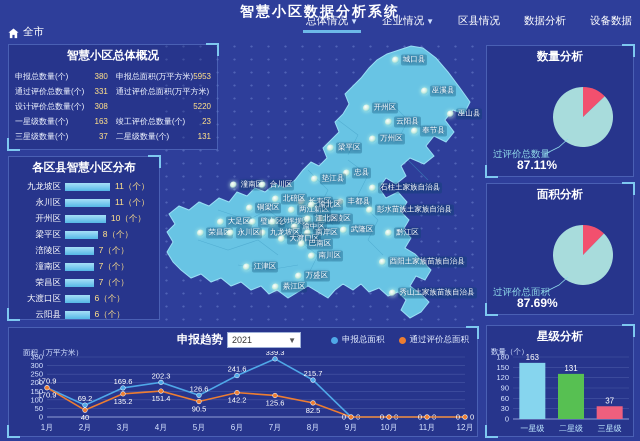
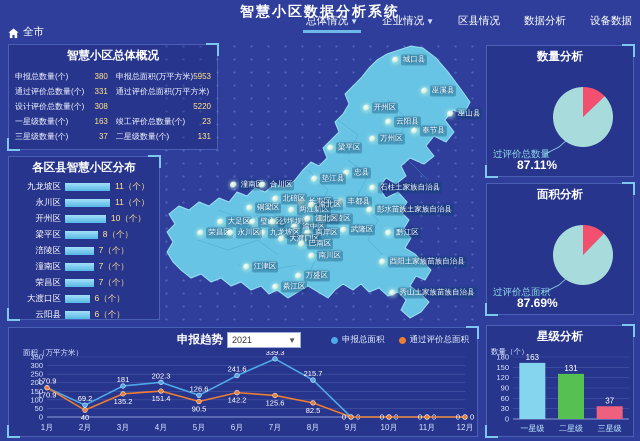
申报趋势/申报总面积/3月: 169.6 -> 181
